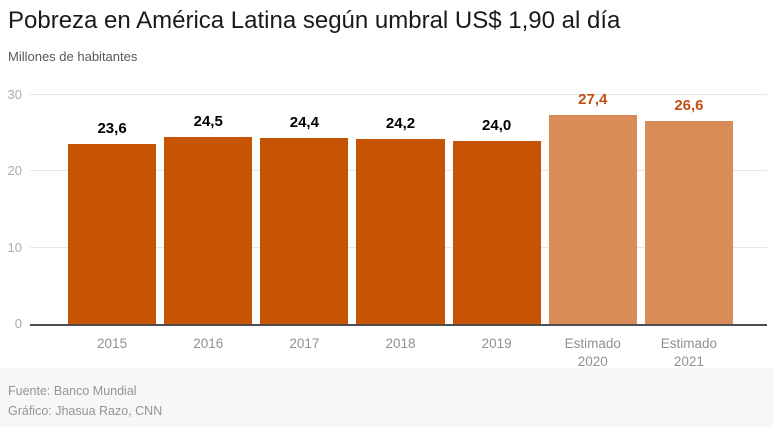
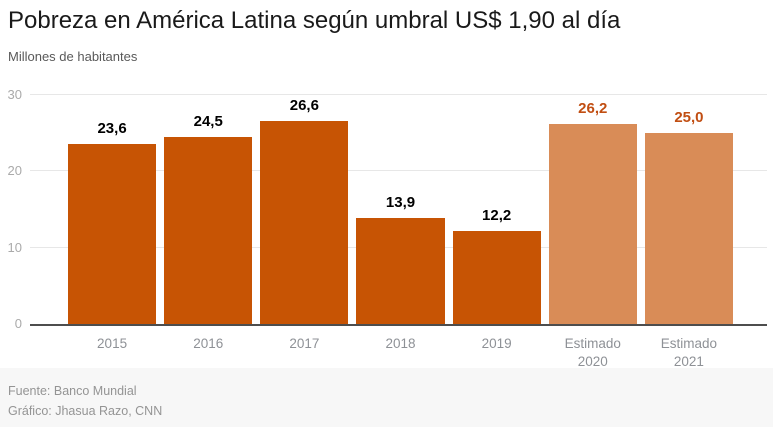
2017: 24,4 -> 26,6
2018: 24,2 -> 13,9
2019: 24,0 -> 12,2
Estimado 2020: 27,4 -> 26,2
Estimado 2021: 26,6 -> 25,0
